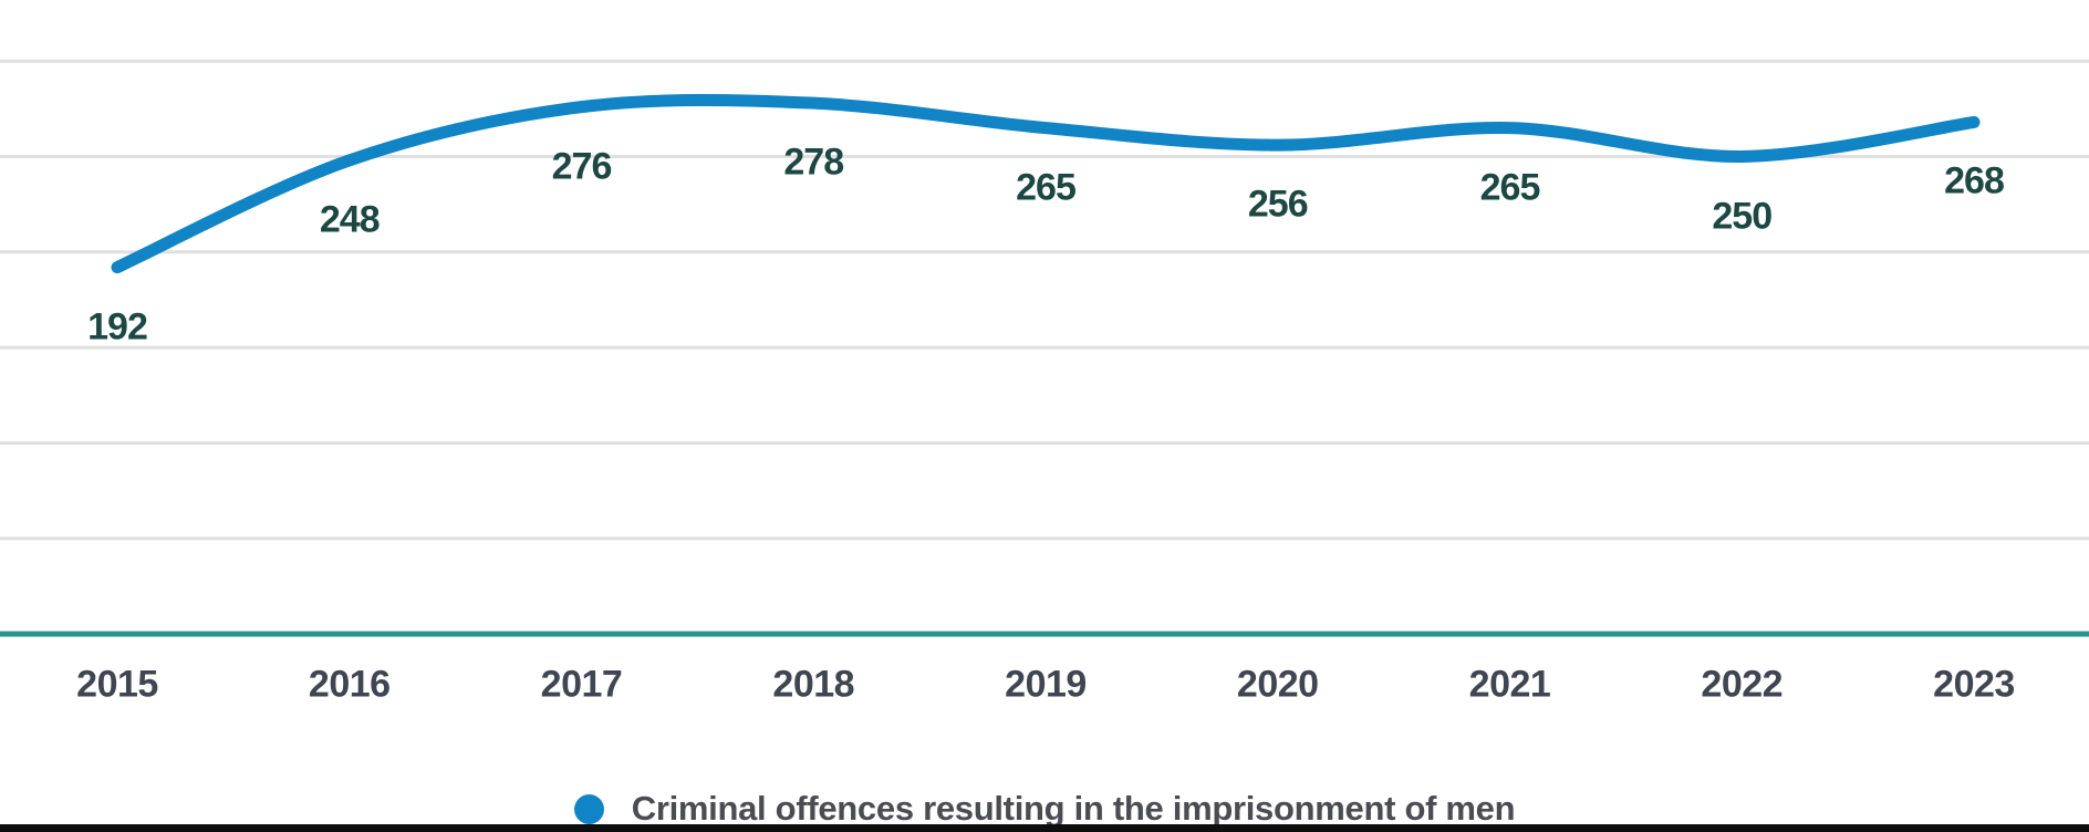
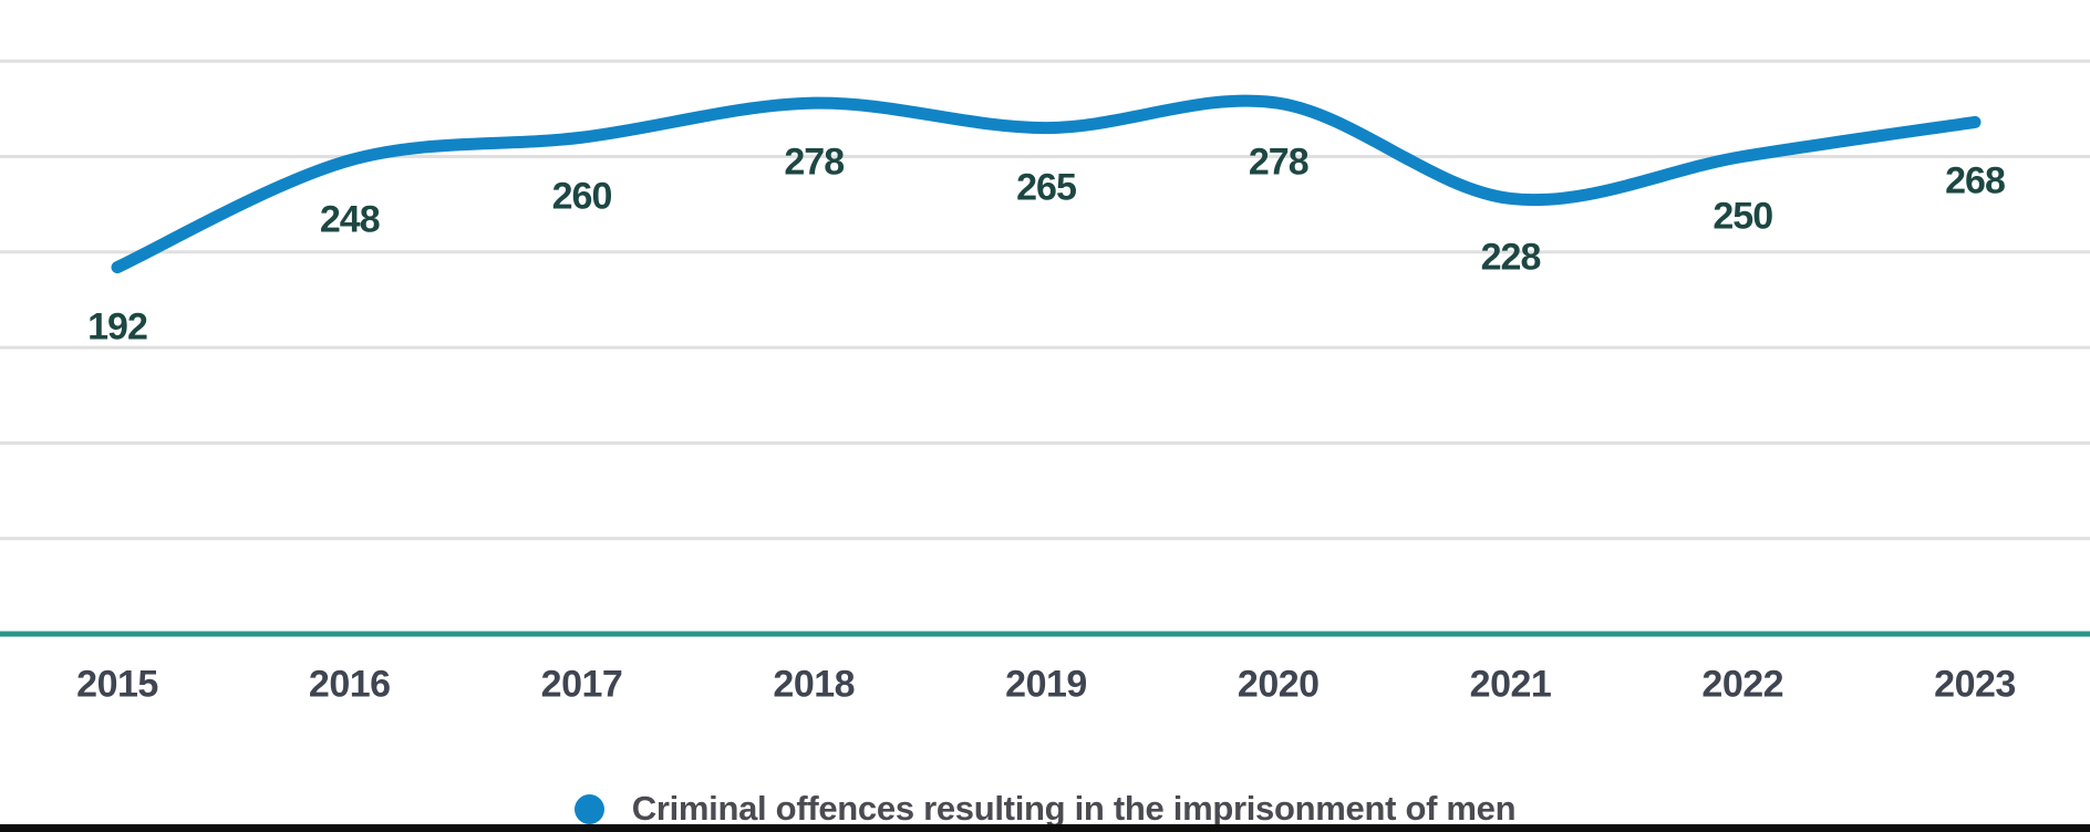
2017: 276 -> 260
2020: 256 -> 278
2021: 265 -> 228
